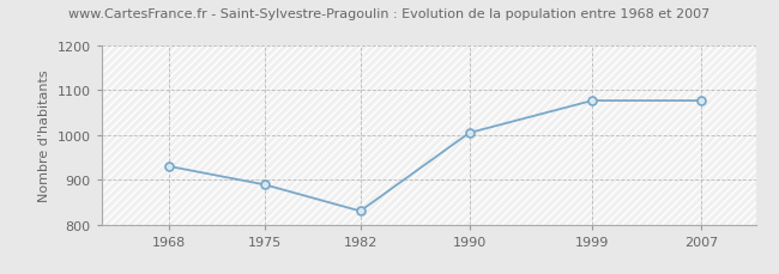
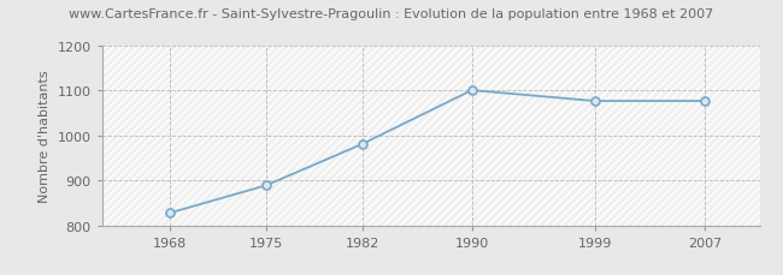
1968: 930 -> 828
1982: 830 -> 981
1990: 1005 -> 1101
